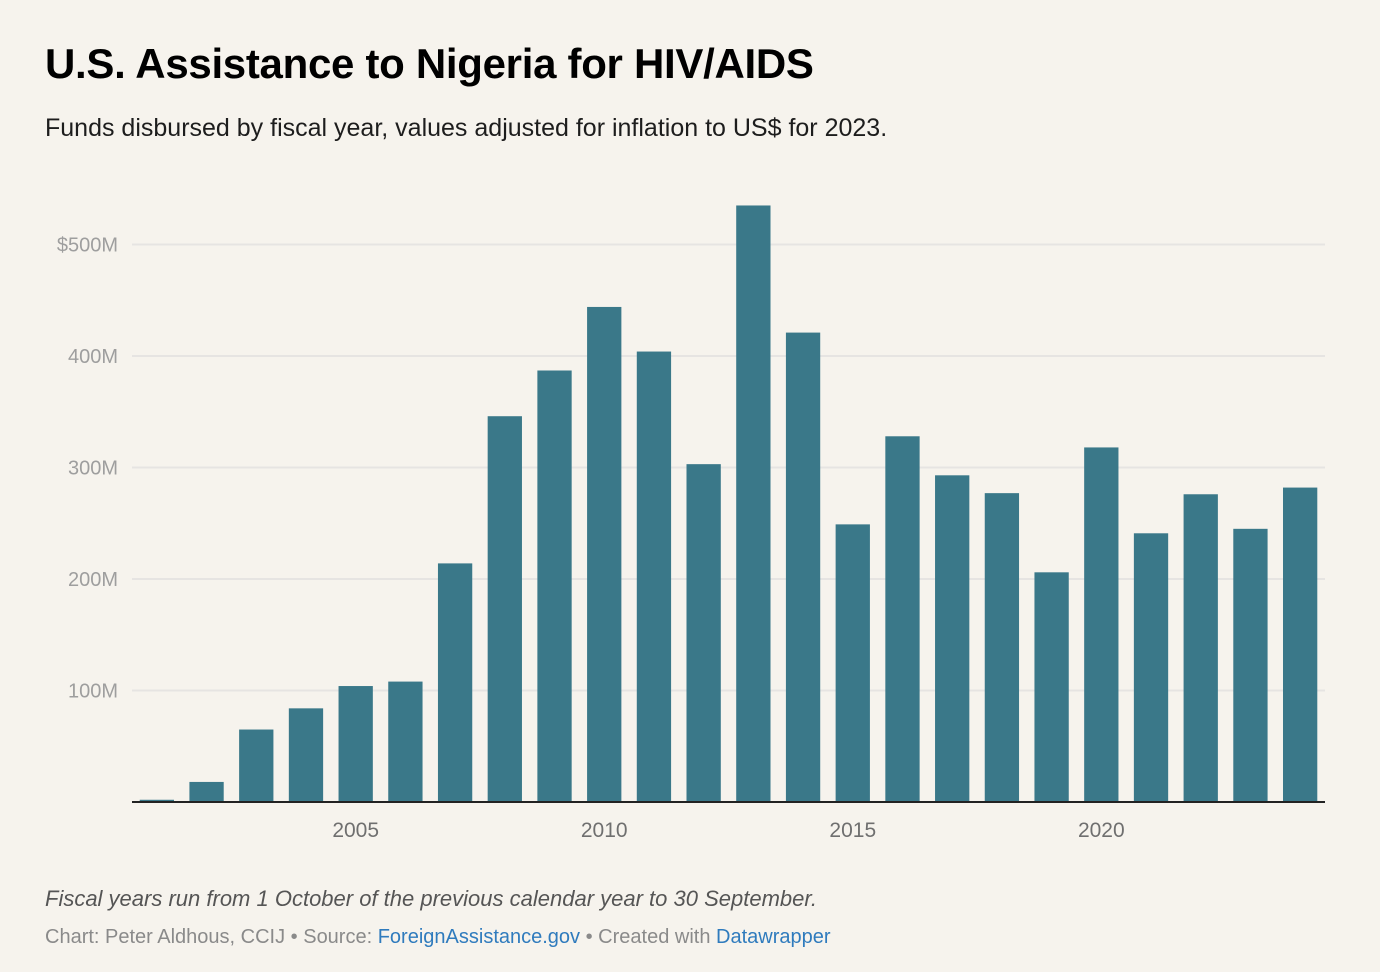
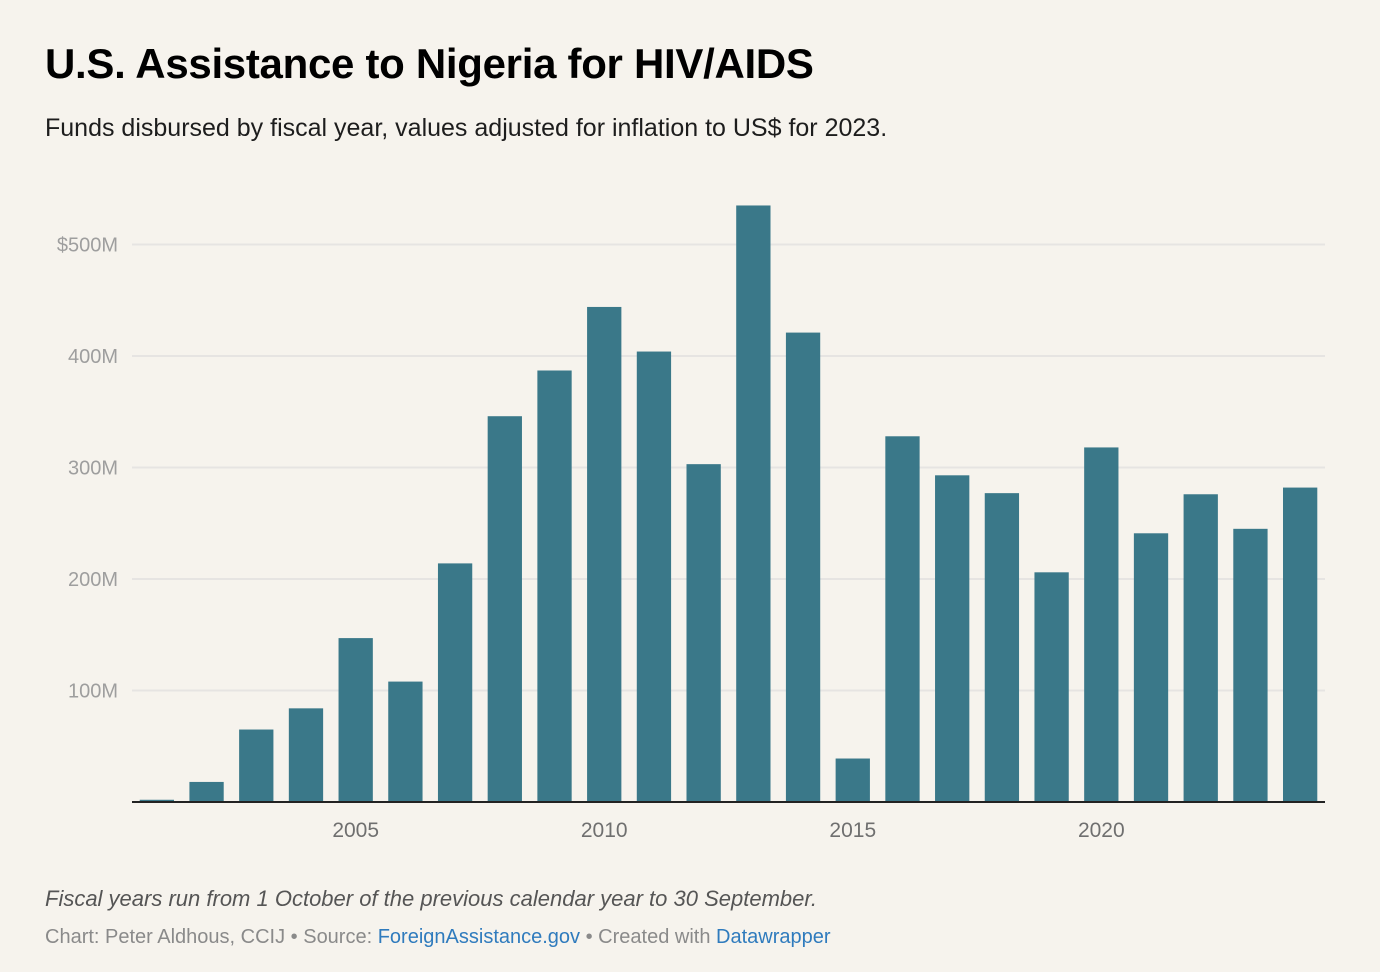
2005: $104M -> $147M
2015: $249M -> $39M
